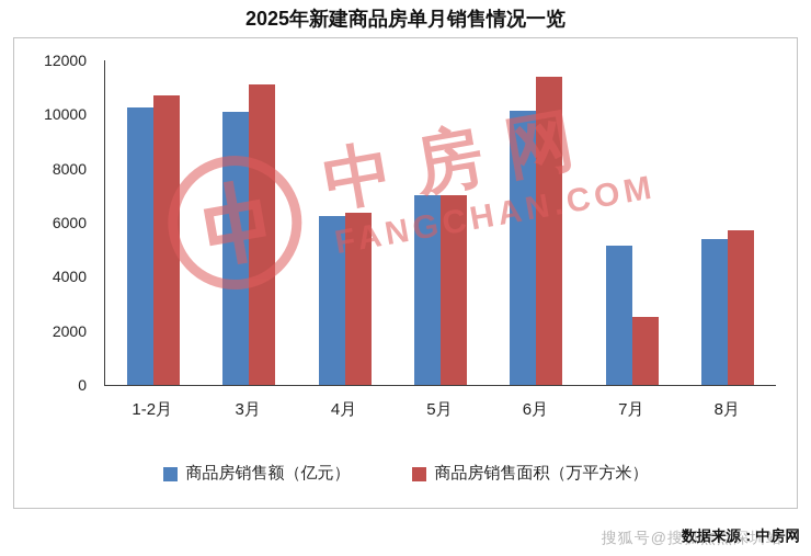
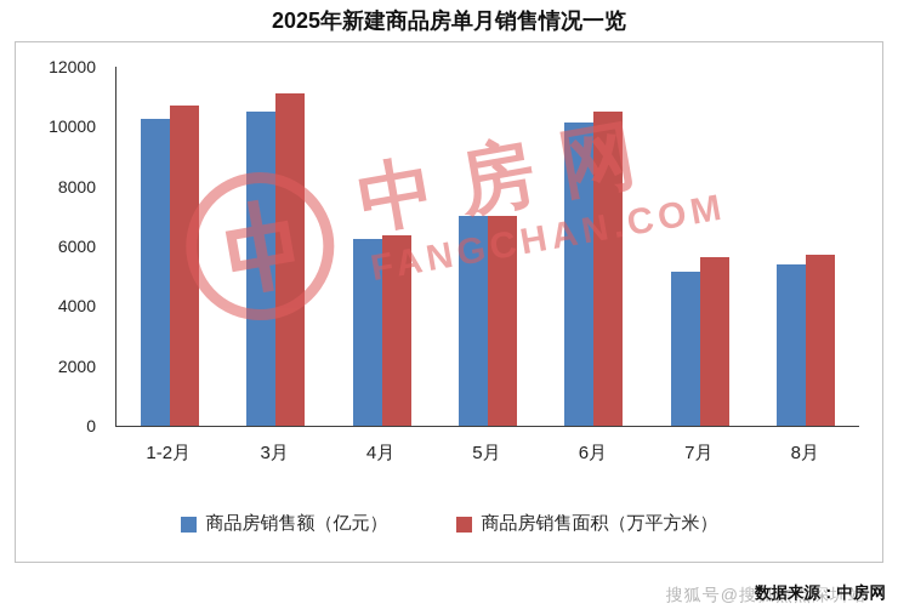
商品房销售额（亿元）/3月: 10100 -> 10500
商品房销售面积（万平方米）/6月: 11400 -> 10500
商品房销售面积（万平方米）/7月: 2500 -> 5600
